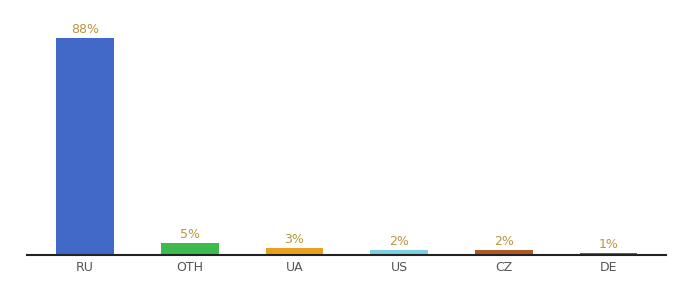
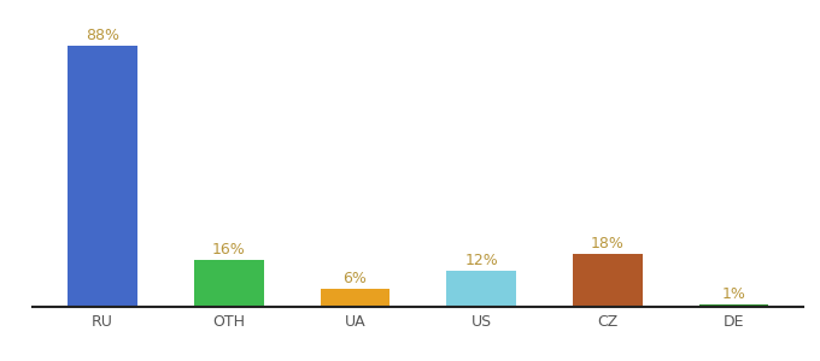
OTH: 5% -> 16%
UA: 3% -> 6%
US: 2% -> 12%
CZ: 2% -> 18%
